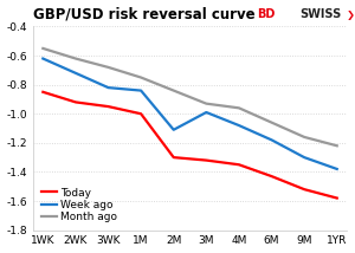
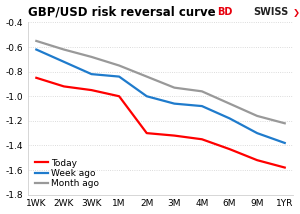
Week ago/2M: -1.11 -> -1.00
Week ago/3M: -0.99 -> -1.06
